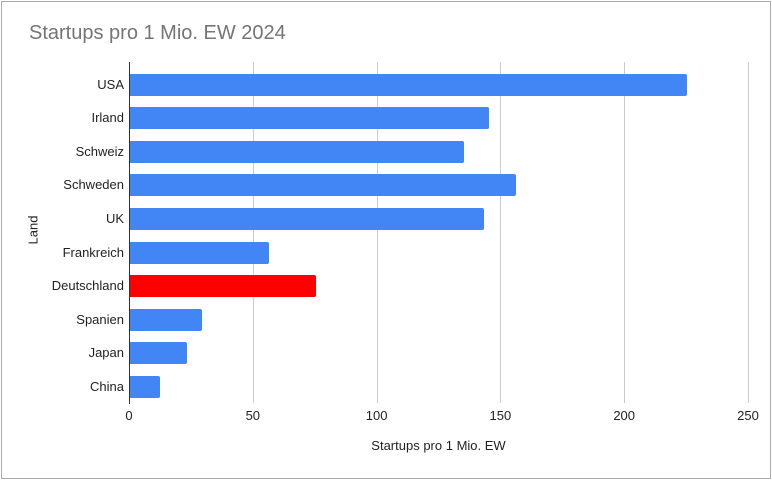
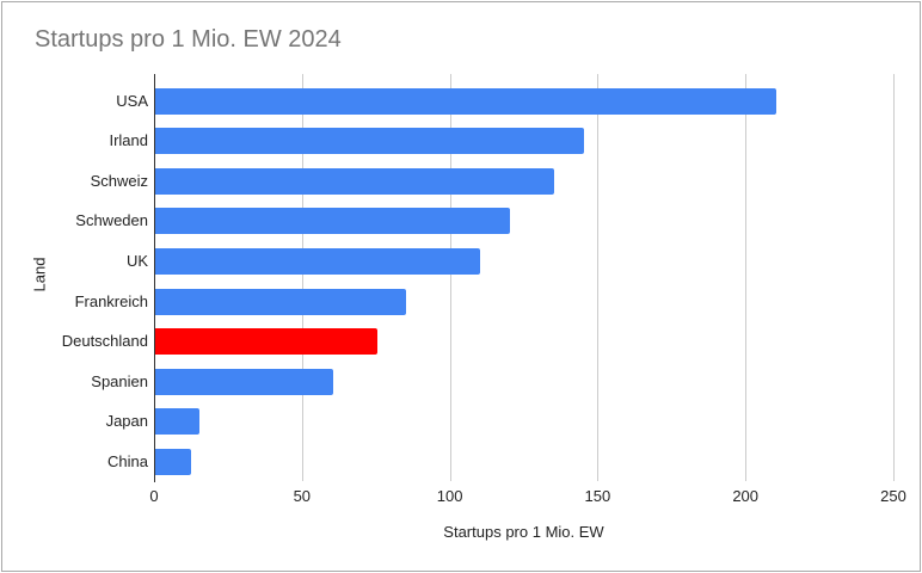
USA: 225 -> 210
Schweden: 156 -> 120
UK: 143 -> 110
Frankreich: 56 -> 85
Spanien: 29 -> 60
Japan: 23 -> 15
